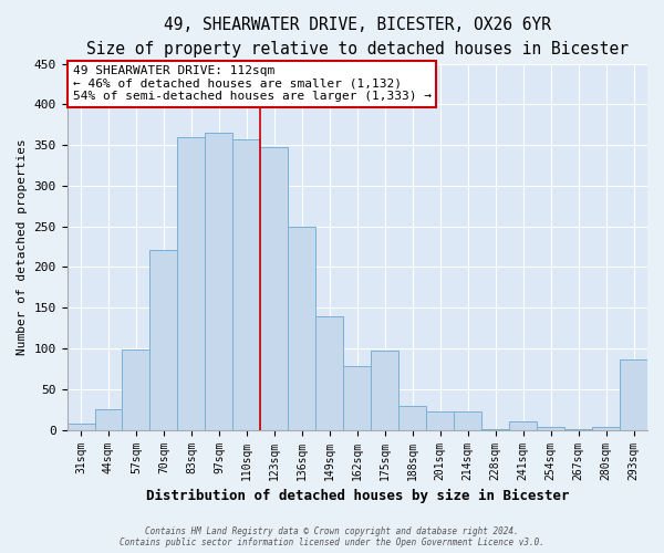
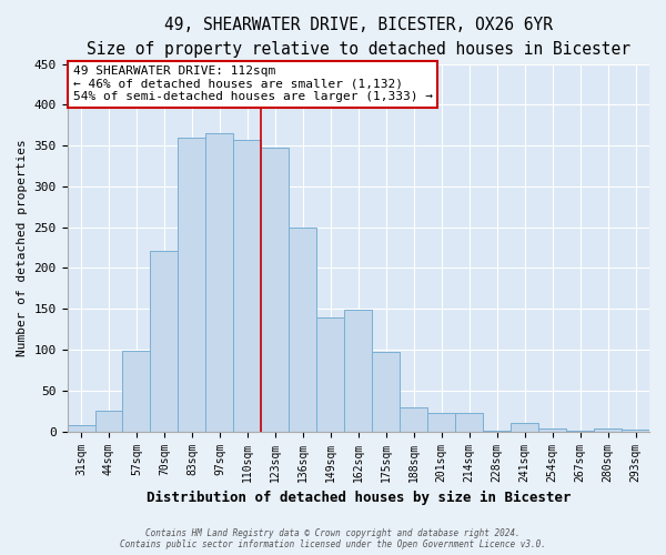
162sqm: 78 -> 149
293sqm: 86 -> 2
